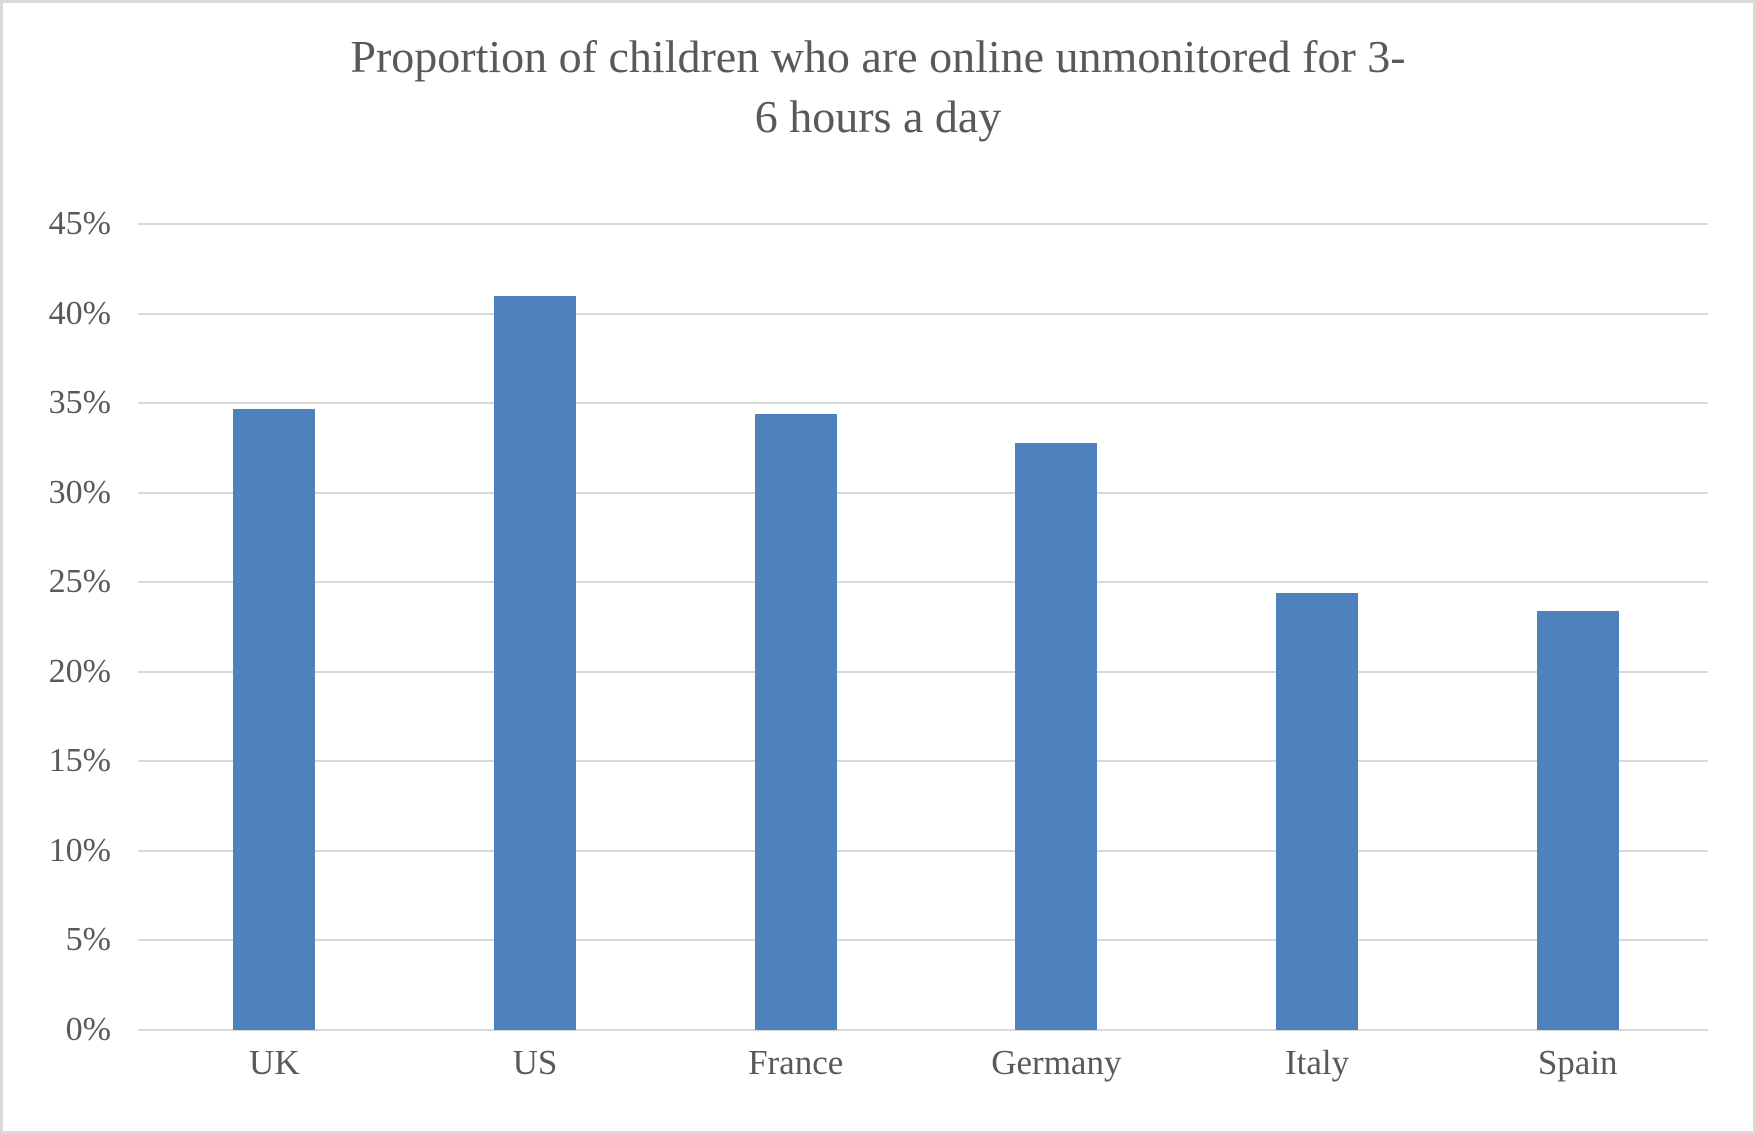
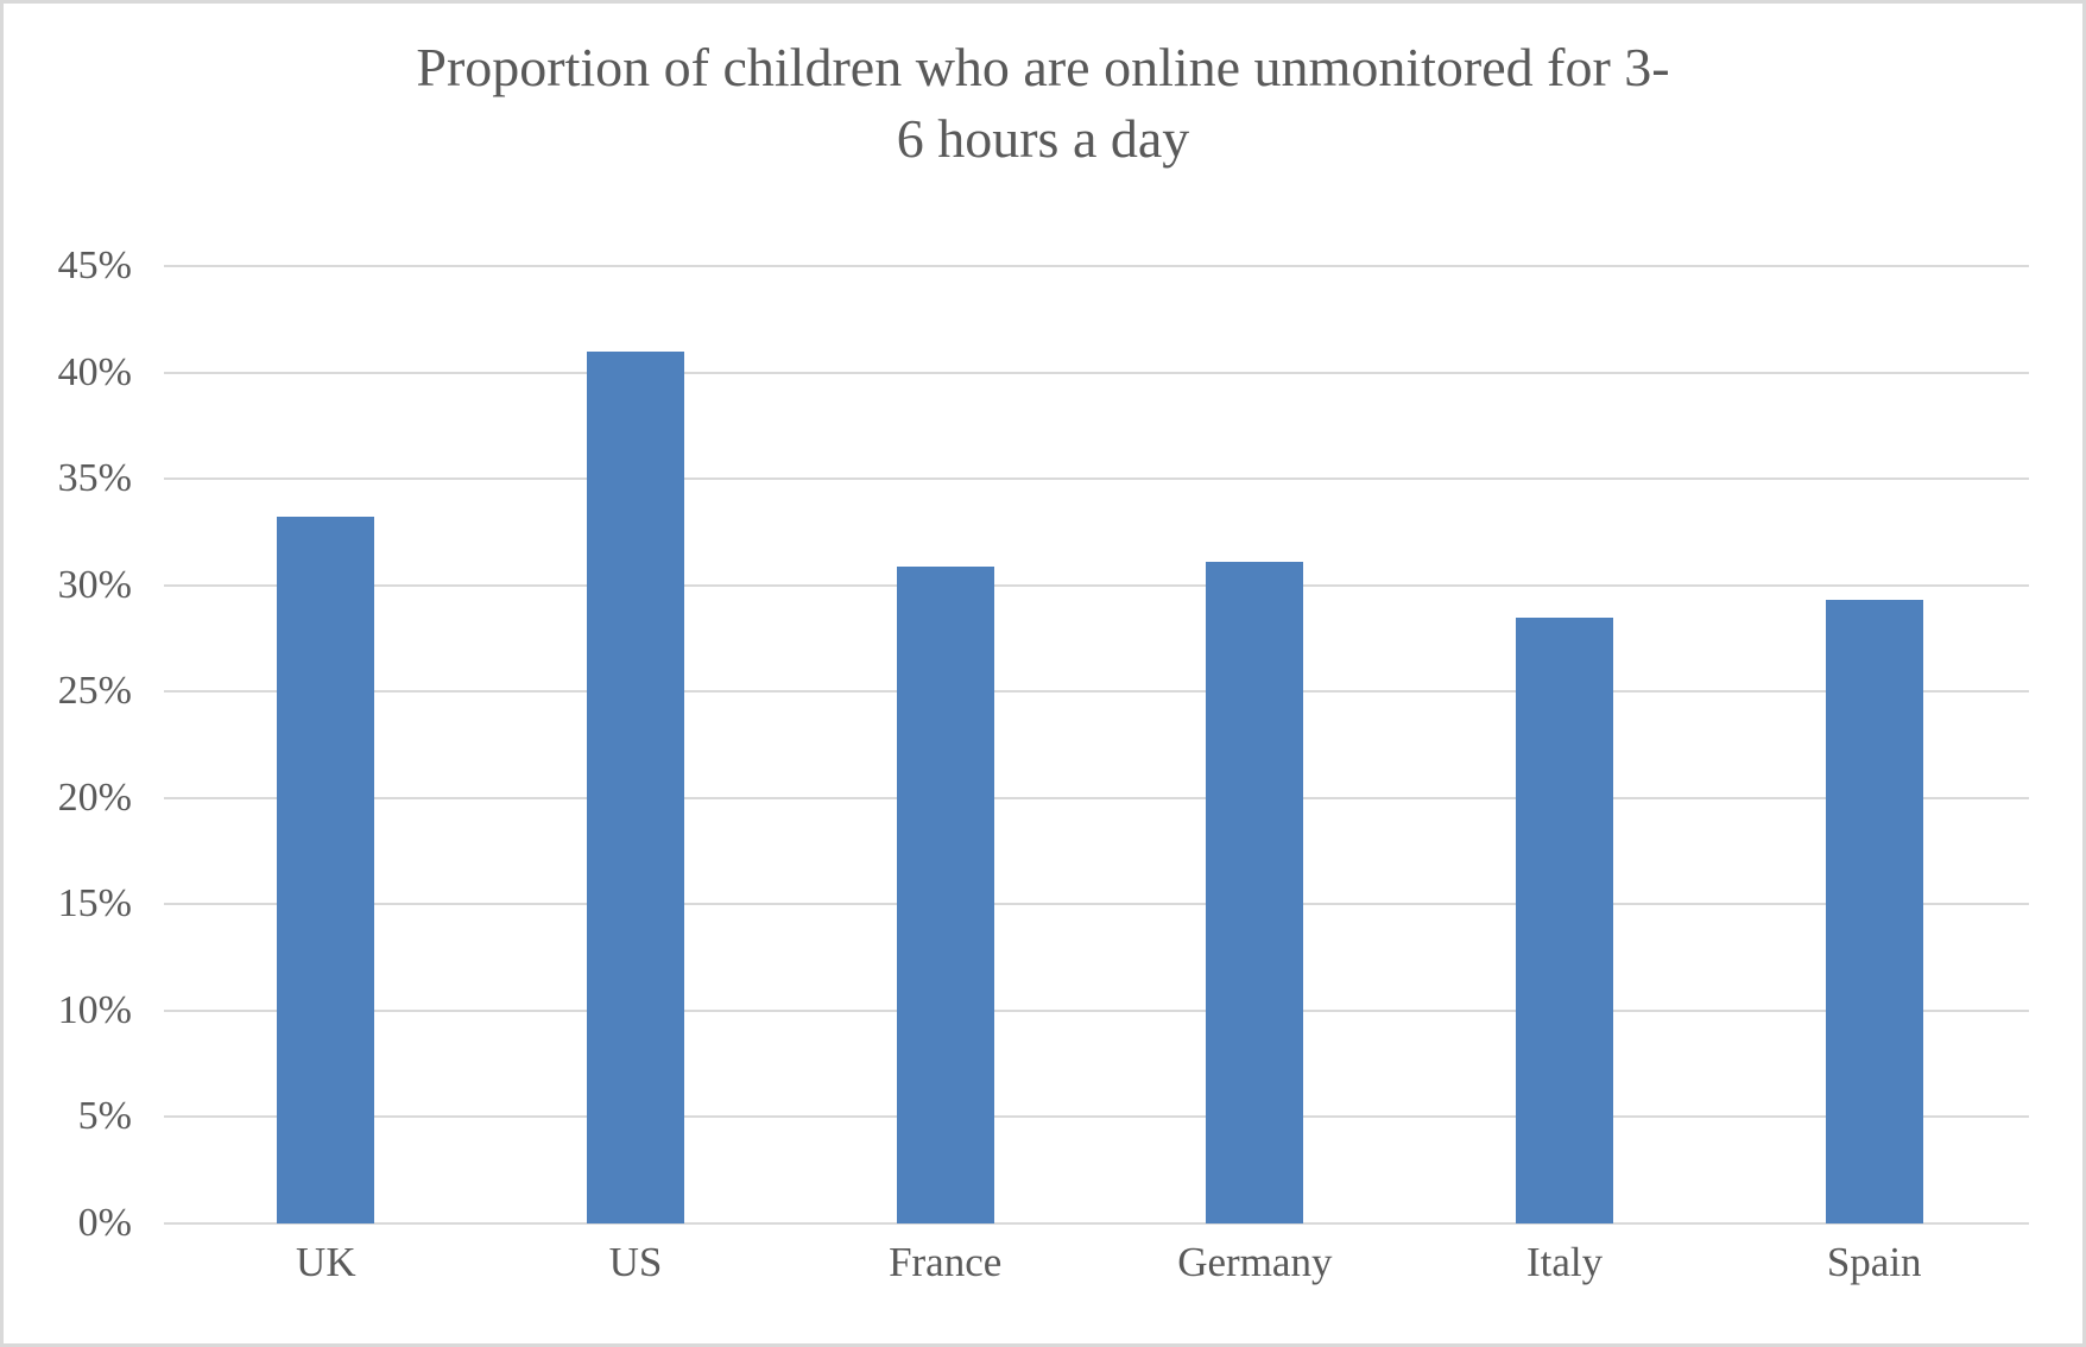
UK: 34.7% -> 33.2%
France: 34.4% -> 30.9%
Germany: 32.8% -> 31.1%
Italy: 24.4% -> 28.5%
Spain: 23.4% -> 29.3%
